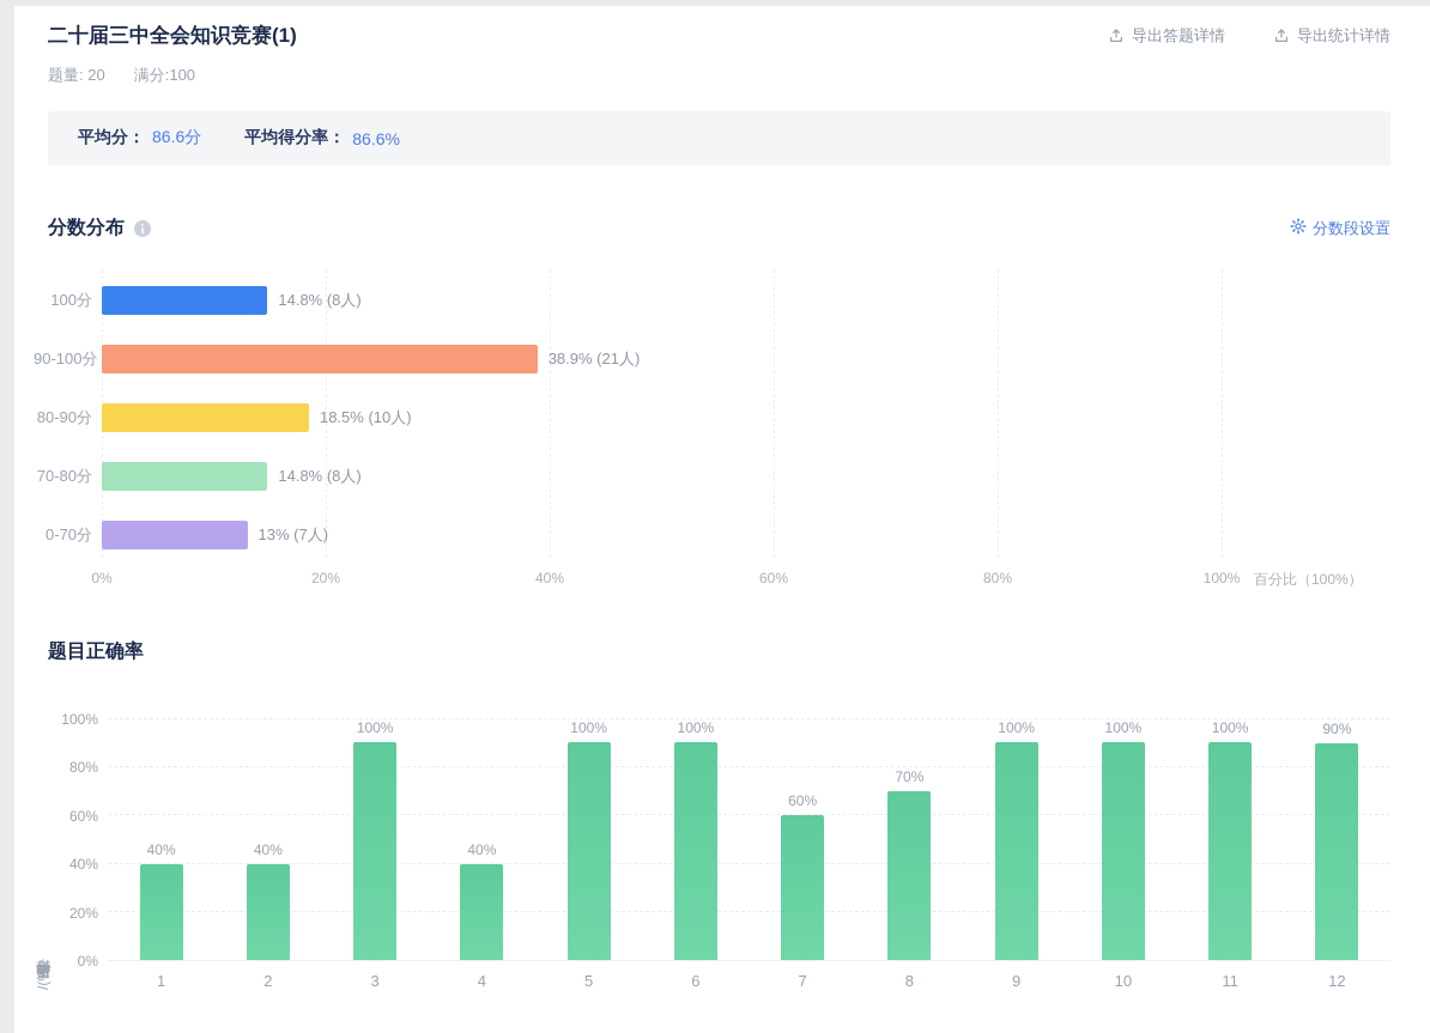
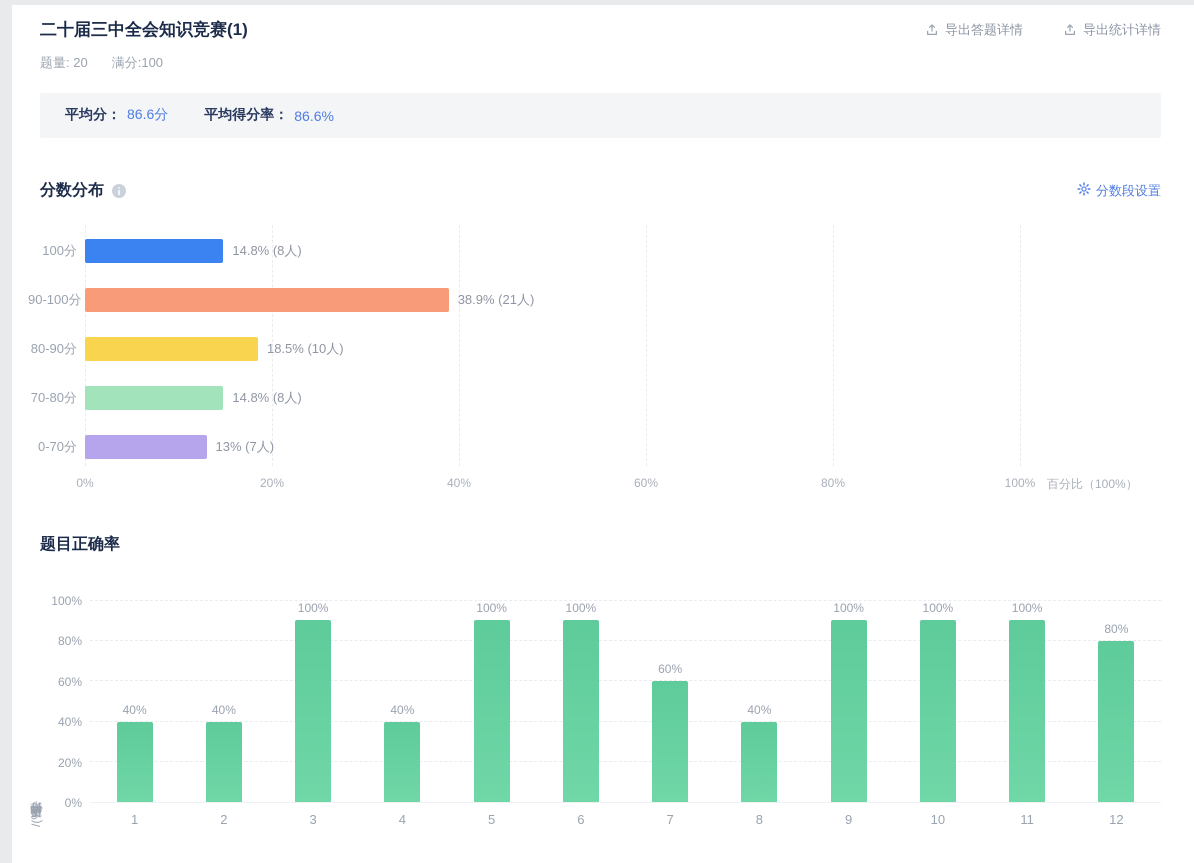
题目正确率/8: 70% -> 40%
题目正确率/12: 90% -> 80%
